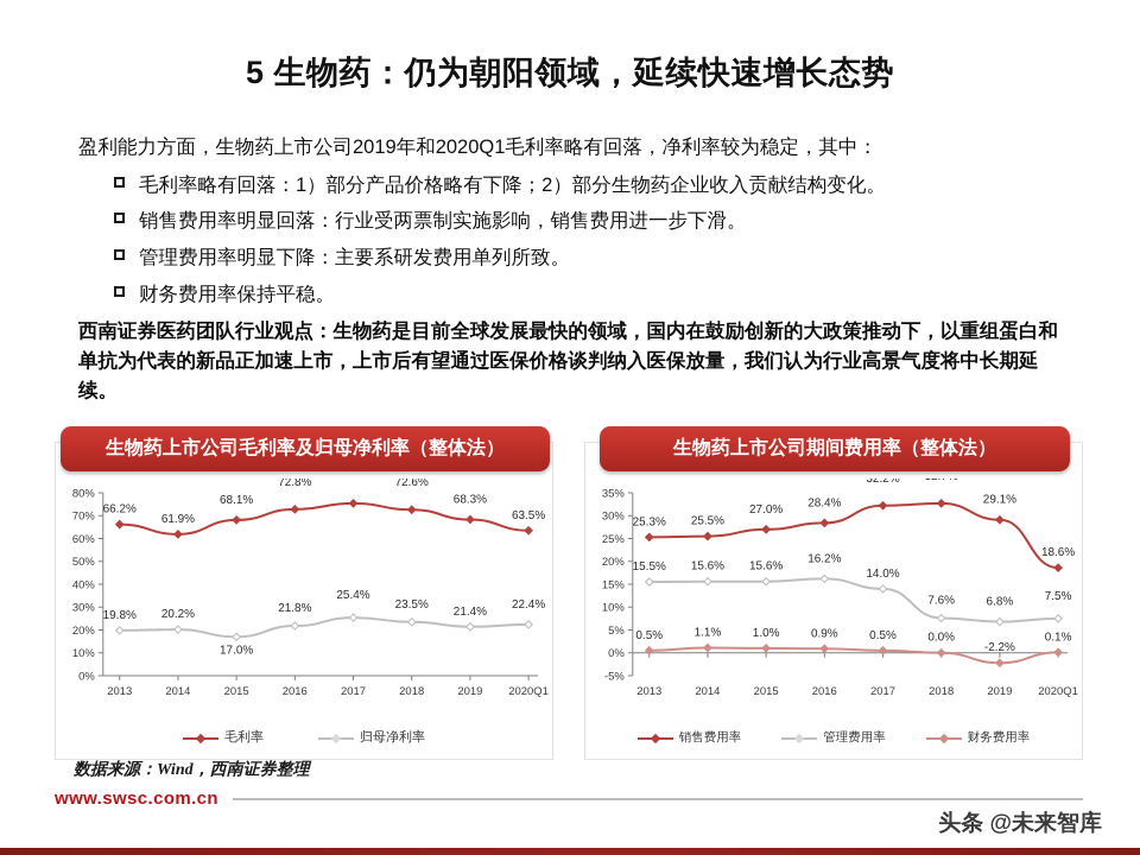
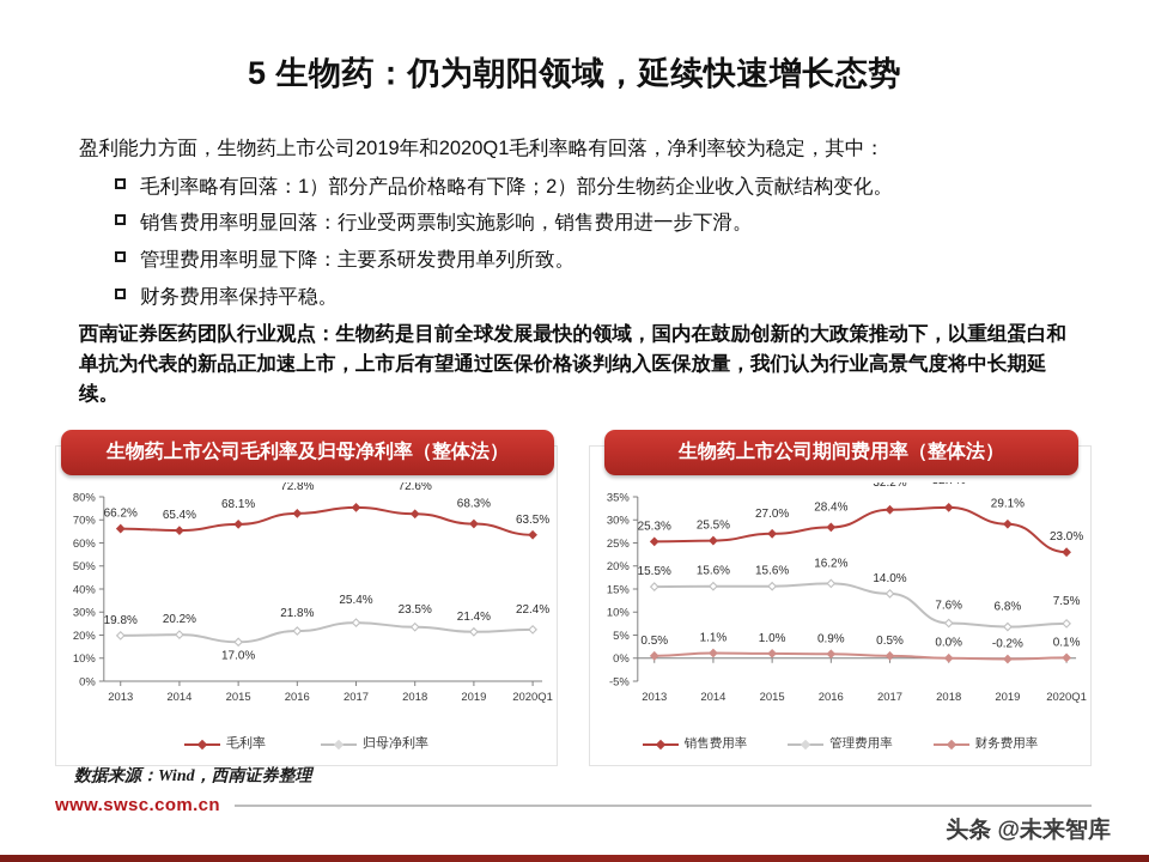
生物药上市公司毛利率及归母净利率（整体法）/毛利率/2014: 61.9% -> 65.4%
生物药上市公司期间费用率（整体法）/财务费用率/2019: -2.2% -> -0.2%
生物药上市公司期间费用率（整体法）/销售费用率/2020Q1: 18.6% -> 23.0%
